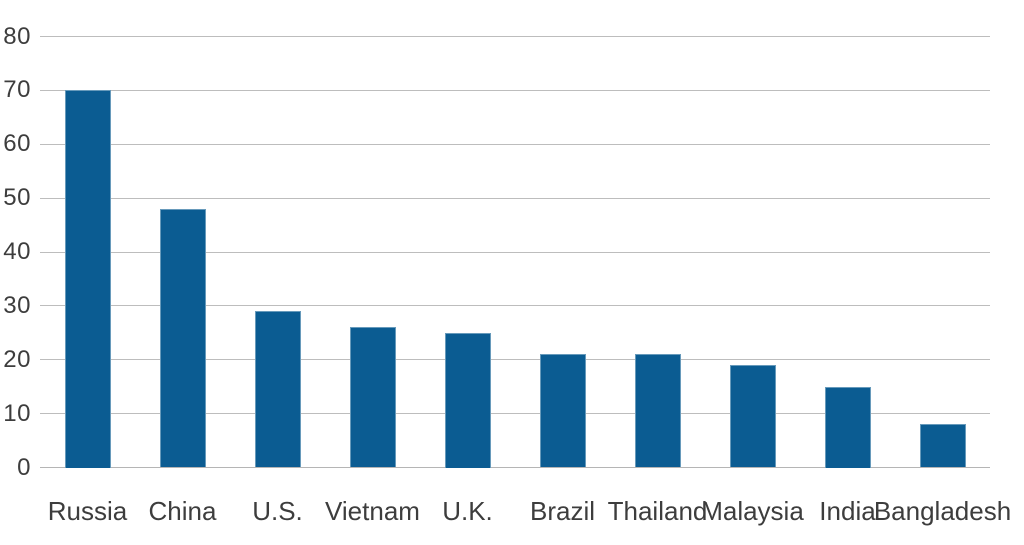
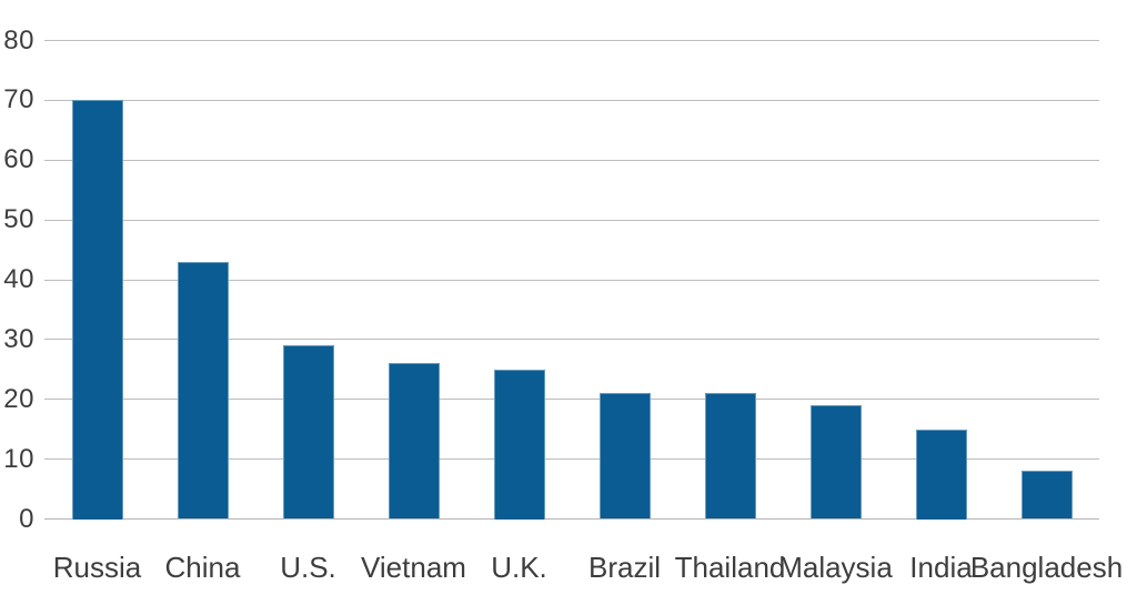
China: 48 -> 43
